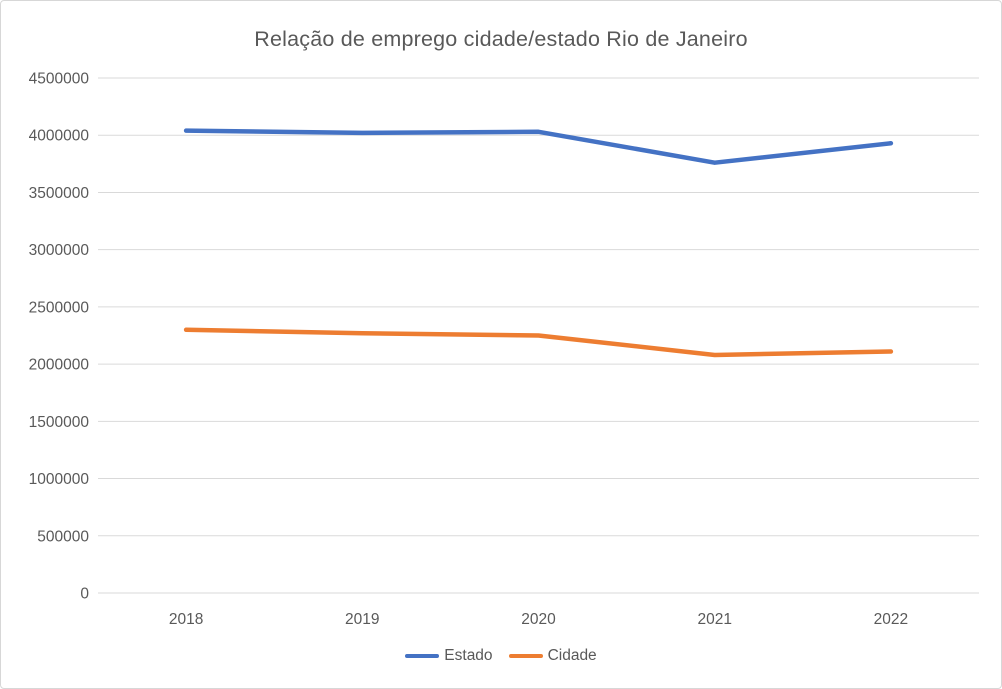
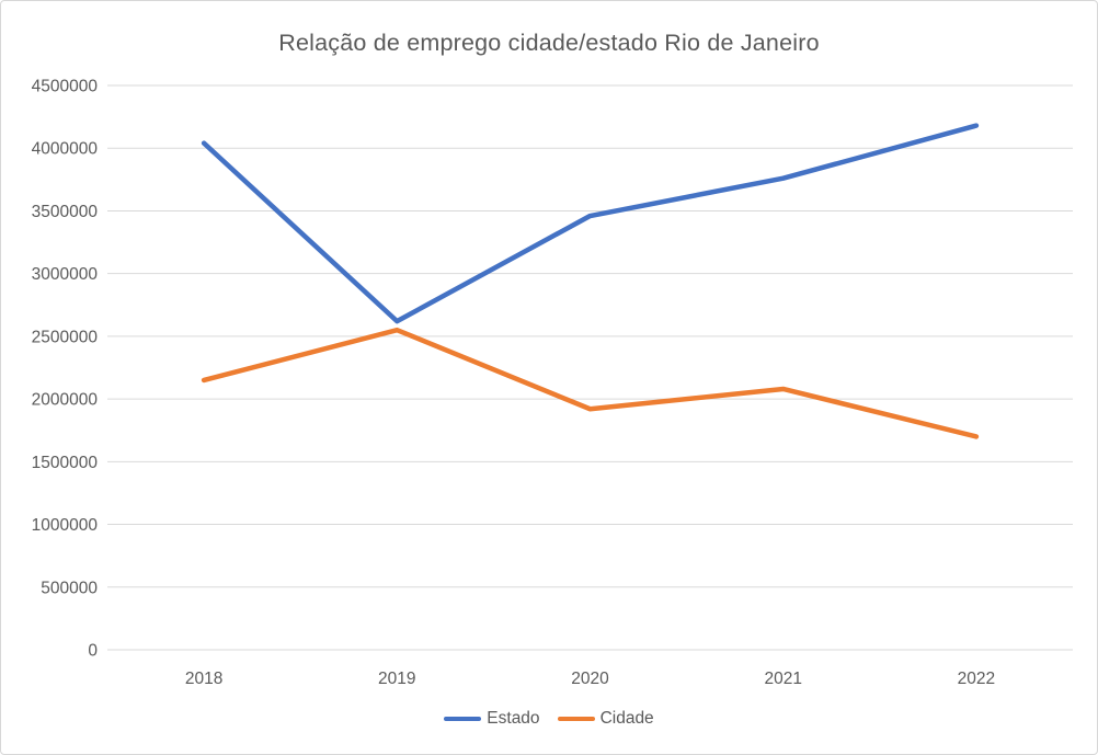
Cidade/2018: 2300000 -> 2150000
Estado/2019: 4020000 -> 2620000
Cidade/2019: 2270000 -> 2550000
Estado/2020: 4030000 -> 3460000
Cidade/2020: 2250000 -> 1920000
Estado/2022: 3930000 -> 4180000
Cidade/2022: 2110000 -> 1700000
